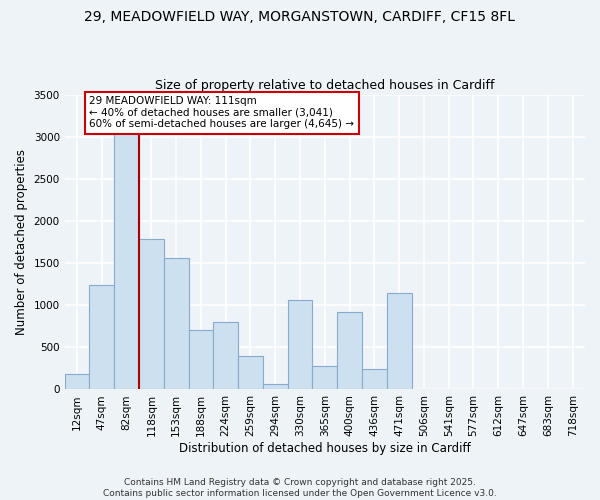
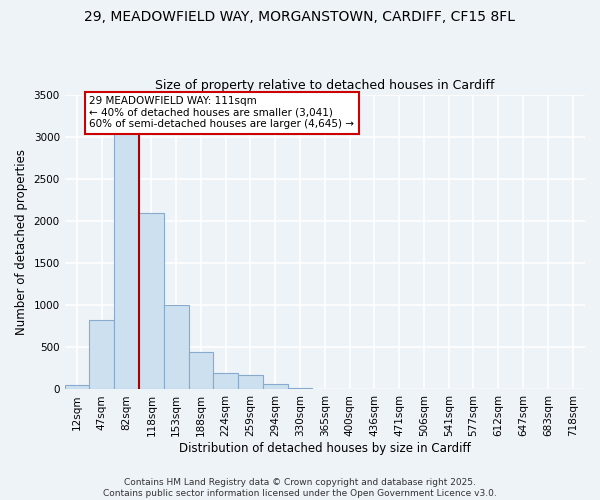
12sqm: 180 -> 50
47sqm: 1240 -> 820
118sqm: 1780 -> 2100
153sqm: 1560 -> 1000
188sqm: 700 -> 450
224sqm: 800 -> 200
259sqm: 400 -> 170
330sqm: 1060 -> 20
365sqm: 280 -> 0
400sqm: 920 -> 0
436sqm: 240 -> 0
471sqm: 1140 -> 0
